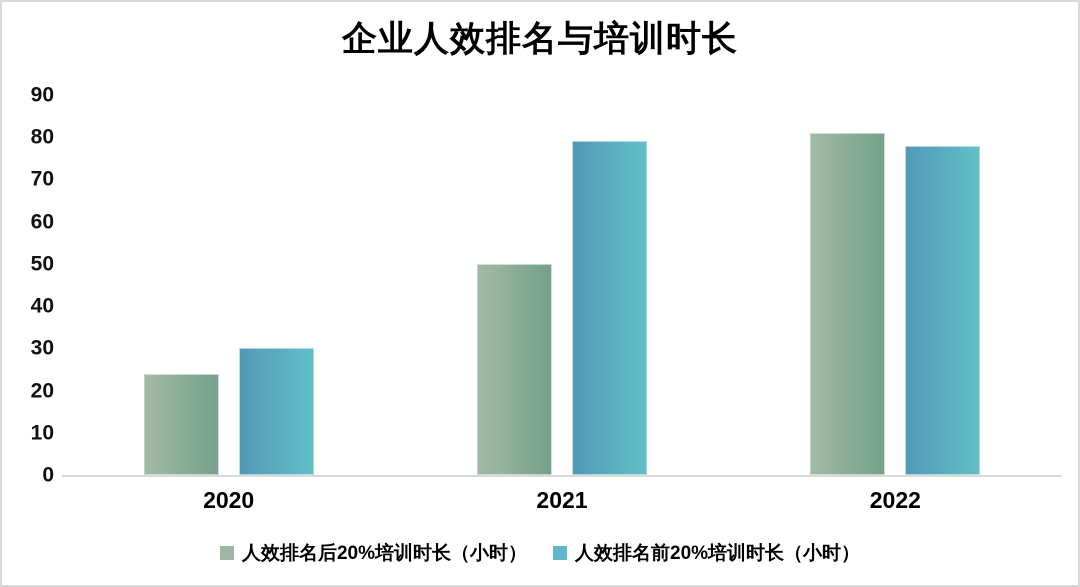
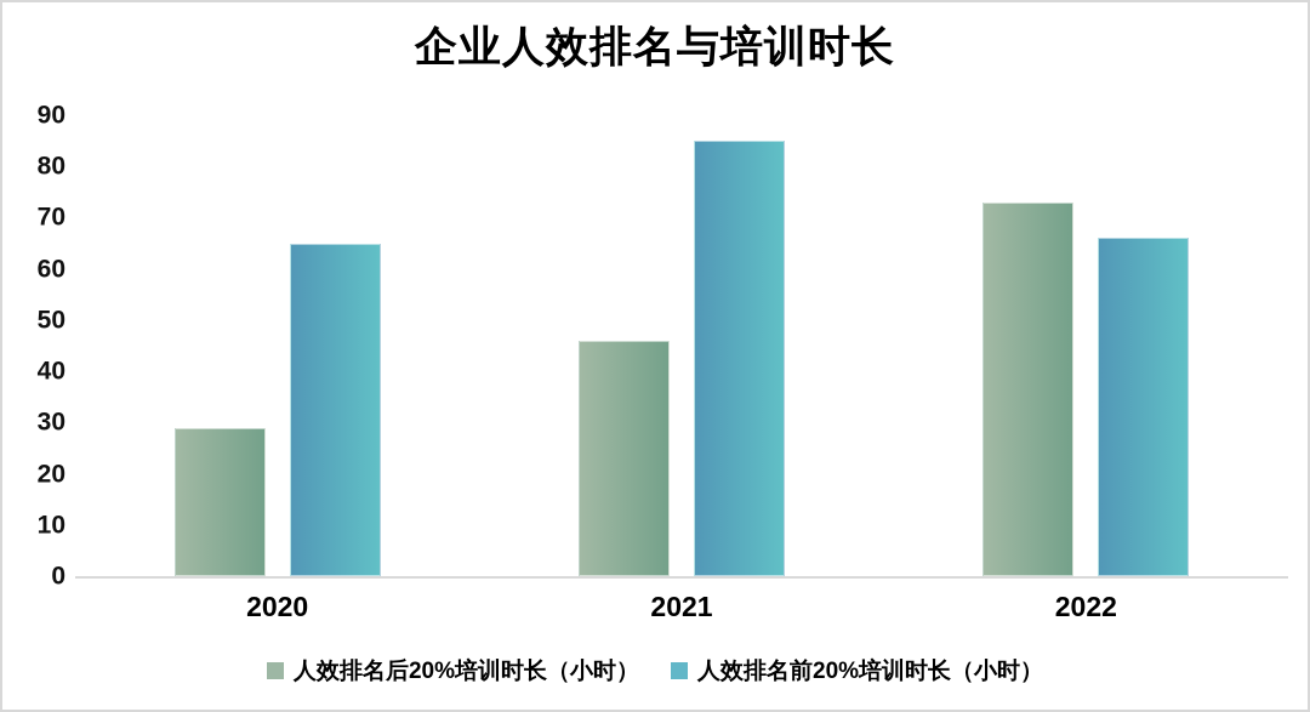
人效排名后20%培训时长（小时）/2020: 24 -> 29
人效排名前20%培训时长（小时）/2020: 30 -> 65
人效排名后20%培训时长（小时）/2021: 50 -> 46
人效排名前20%培训时长（小时）/2021: 79 -> 85
人效排名后20%培训时长（小时）/2022: 81 -> 73
人效排名前20%培训时长（小时）/2022: 78 -> 66
